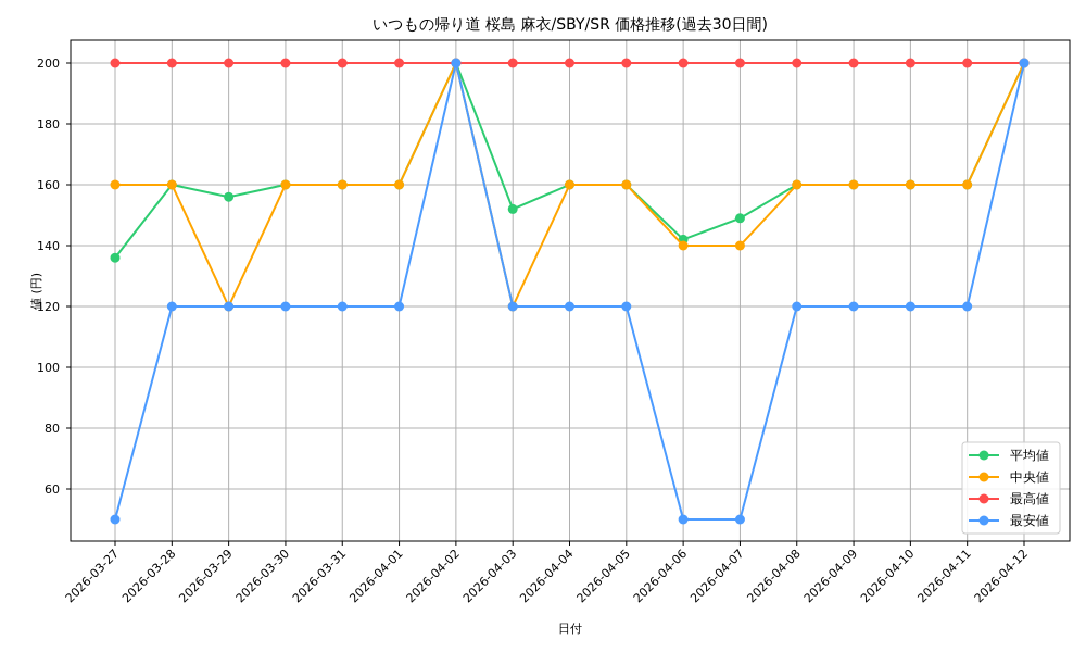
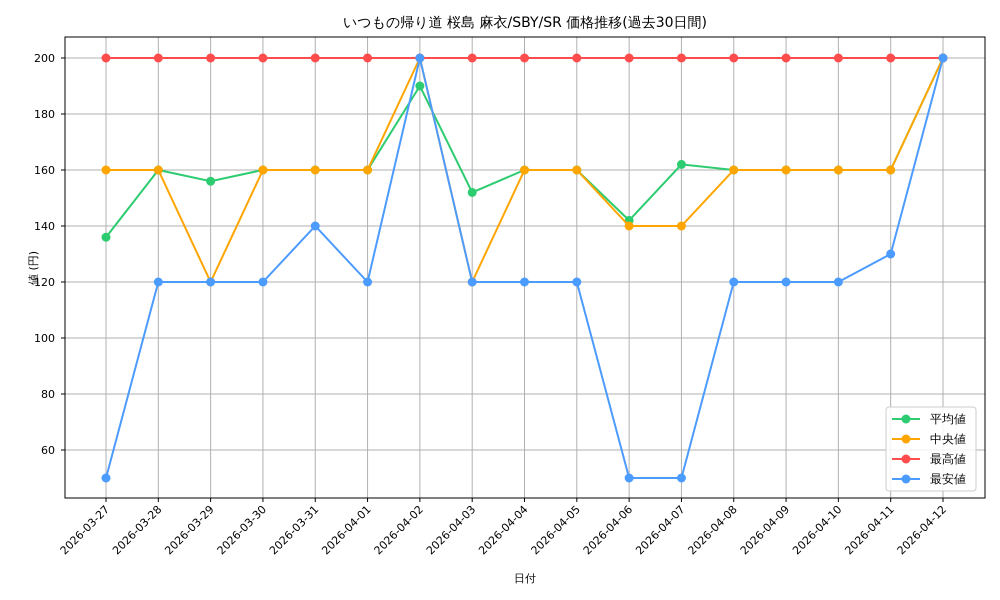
最安値/2026-03-31: 120 -> 140
平均値/2026-04-02: 200 -> 190
平均値/2026-04-07: 149 -> 162
最安値/2026-04-11: 120 -> 130
